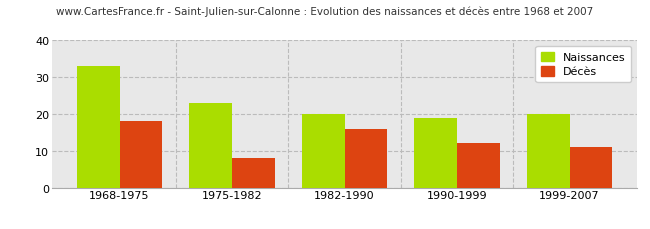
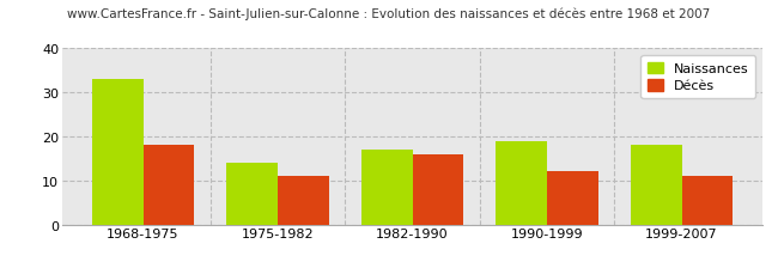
Naissances/1975-1982: 23 -> 14
Décès/1975-1982: 8 -> 11
Naissances/1982-1990: 20 -> 17
Naissances/1999-2007: 20 -> 18
